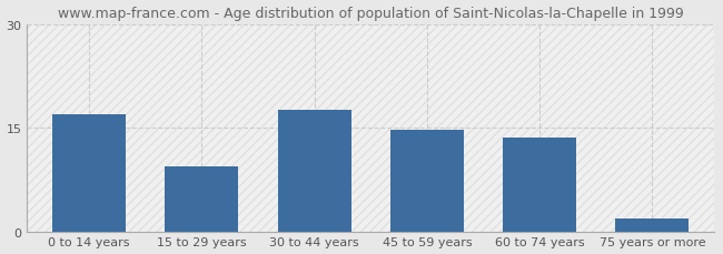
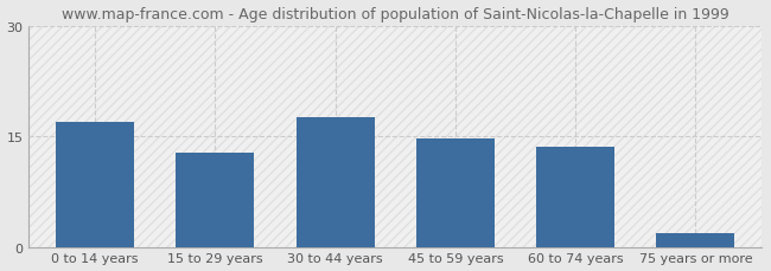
15 to 29 years: 9.4 -> 12.7
